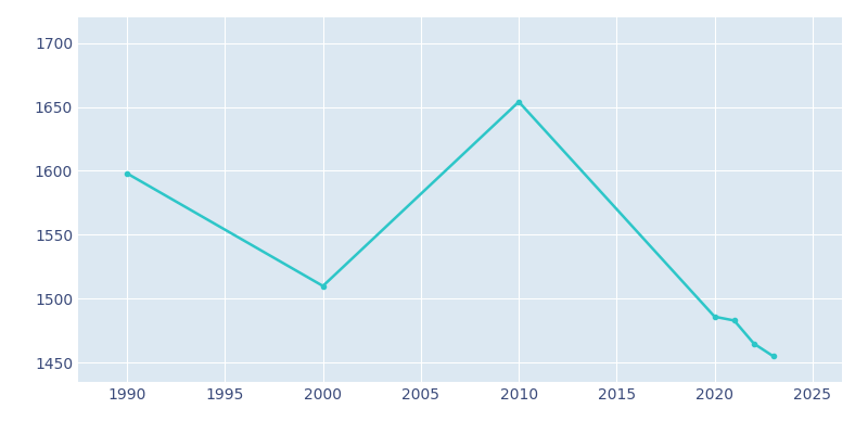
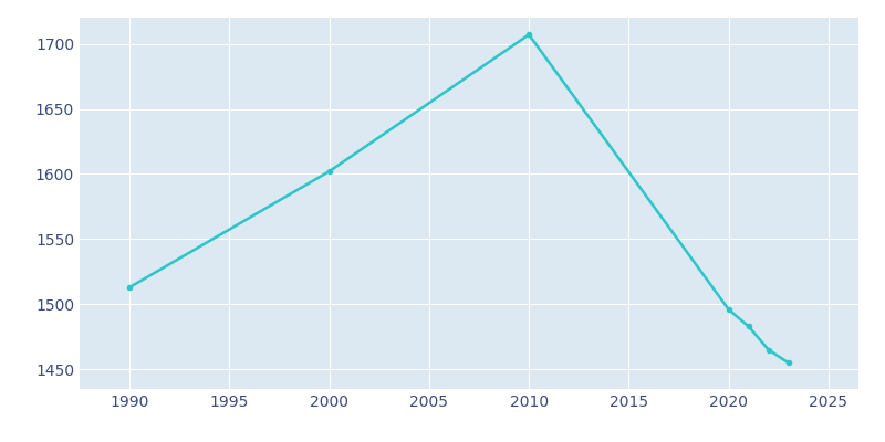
1990: 1598 -> 1513
2000: 1510 -> 1602
2010: 1654 -> 1707
2020: 1486 -> 1496
